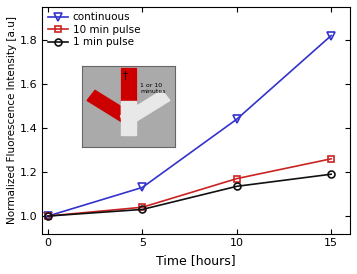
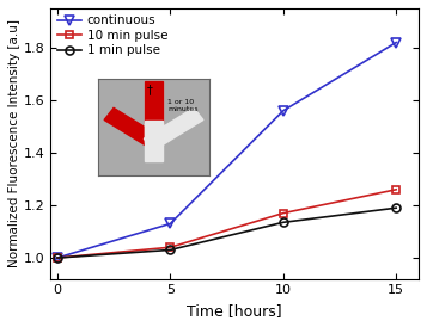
continuous/10: 1.44 -> 1.56
